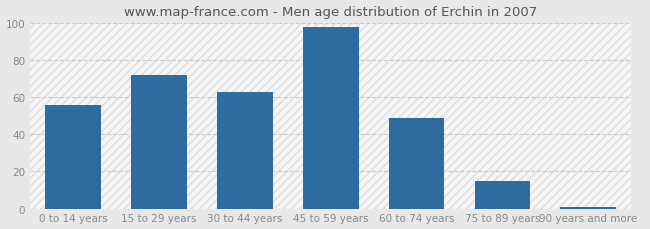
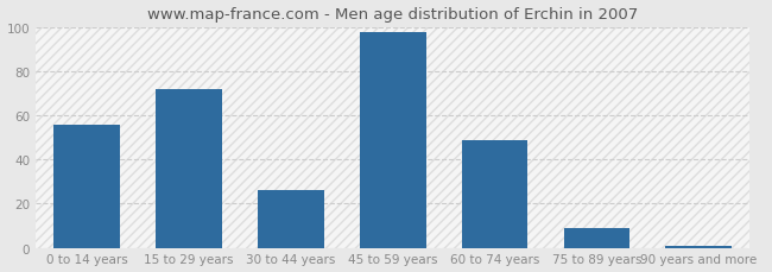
30 to 44 years: 63 -> 26
75 to 89 years: 15 -> 9
